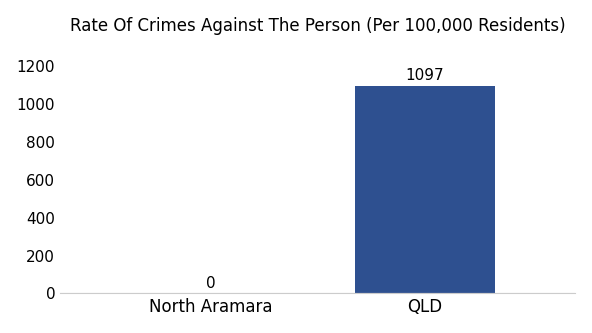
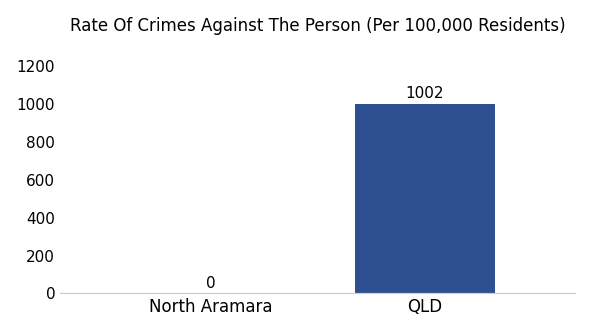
QLD: 1097 -> 1002
